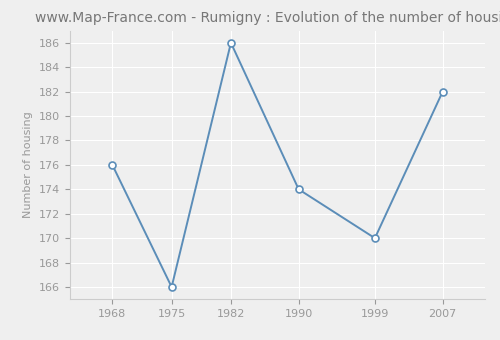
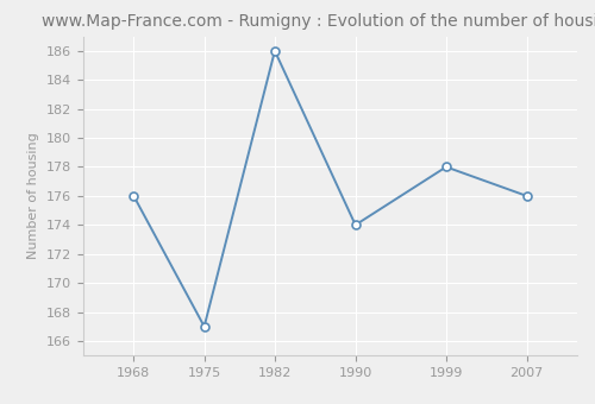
1975: 166 -> 167
1999: 170 -> 178
2007: 182 -> 176
